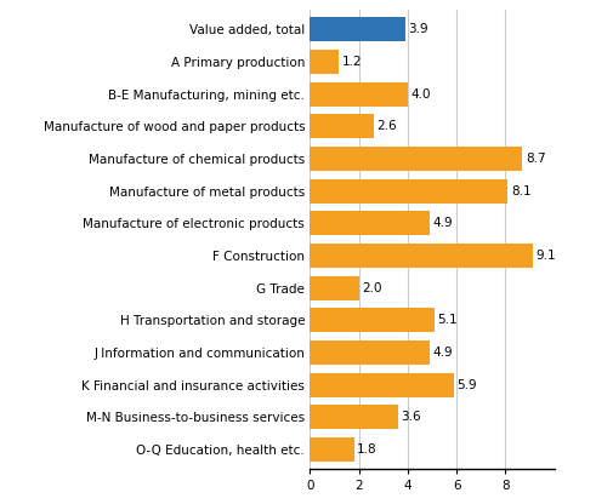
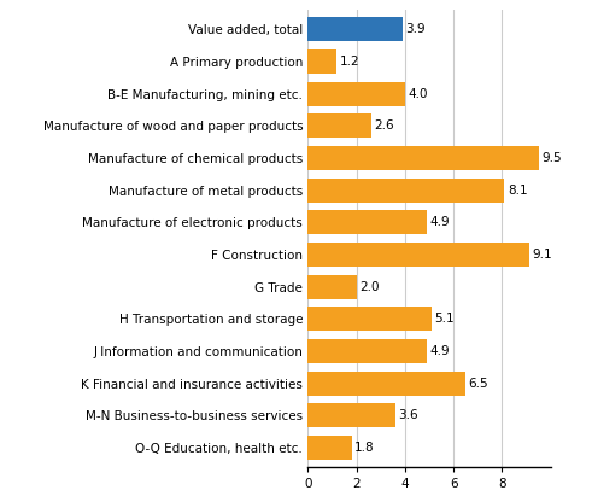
Manufacture of chemical products: 8.7 -> 9.5
K Financial and insurance activities: 5.9 -> 6.5
